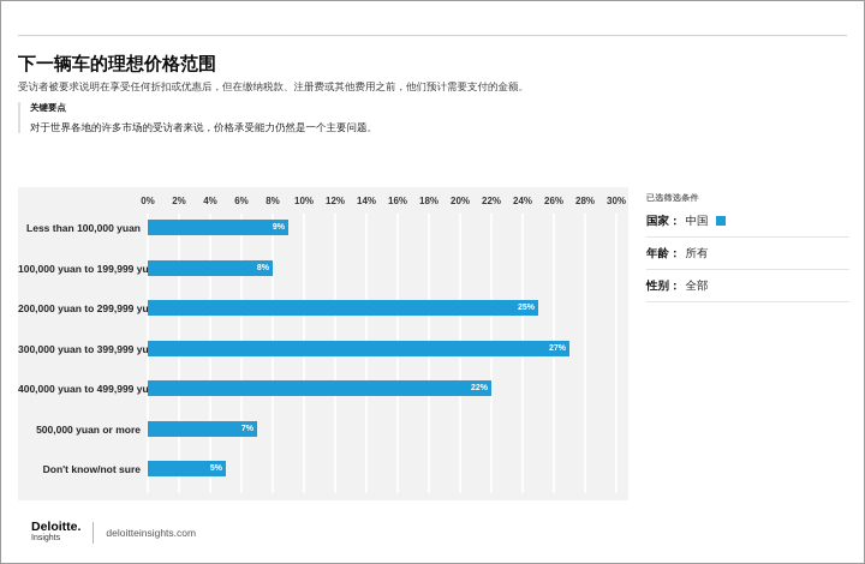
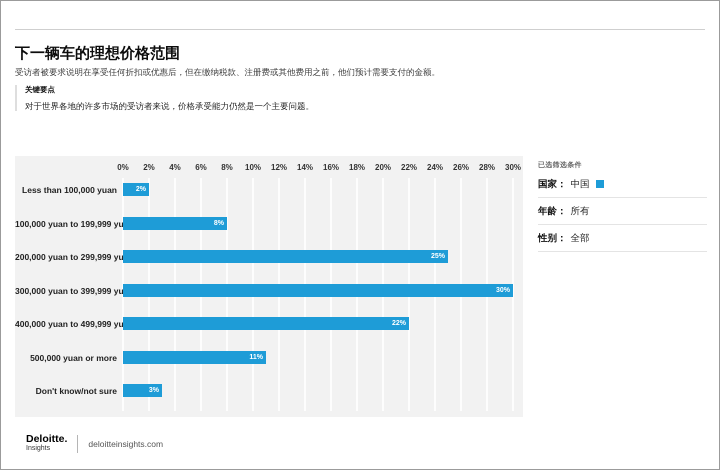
Less than 100,000 yuan: 9% -> 2%
300,000 yuan to 399,999 yuan: 27% -> 30%
500,000 yuan or more: 7% -> 11%
Don't know/not sure: 5% -> 3%
